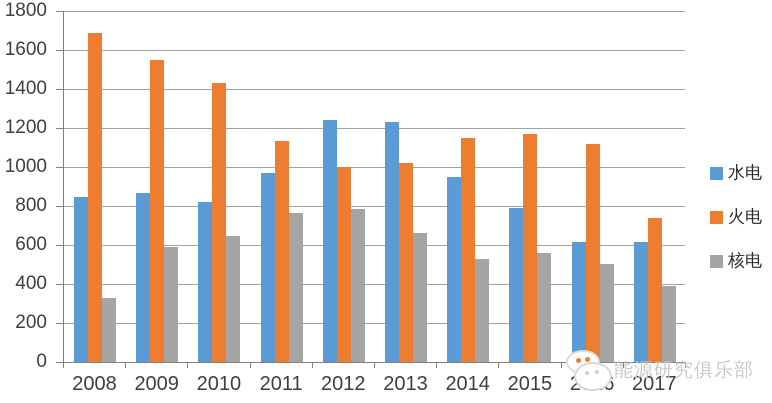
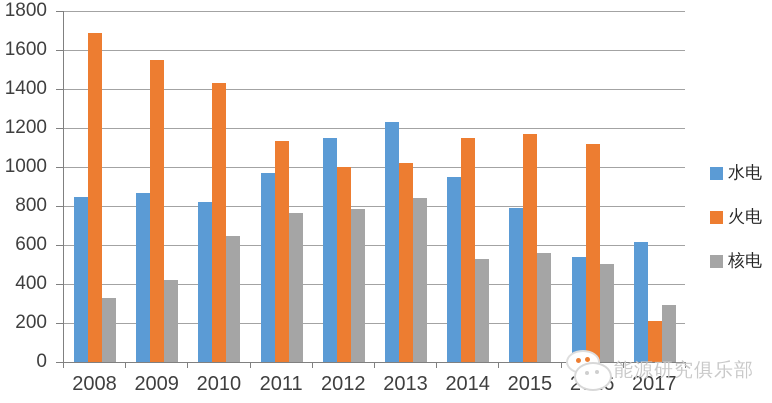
核电/2009: 590 -> 420
水电/2012: 1240 -> 1150
核电/2013: 660 -> 840
水电/2016: 620 -> 540
火电/2017: 740 -> 210
核电/2017: 390 -> 290
